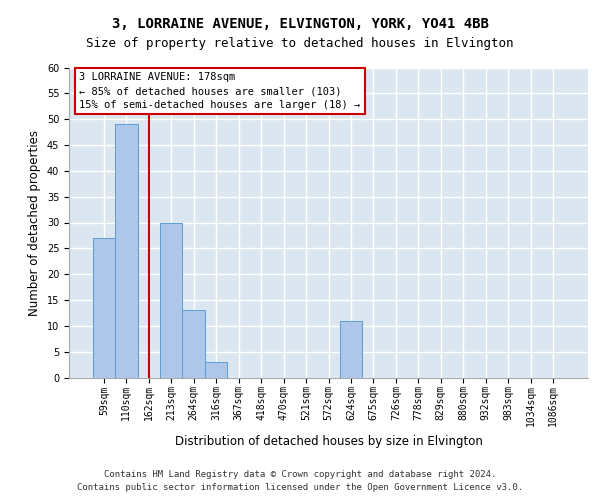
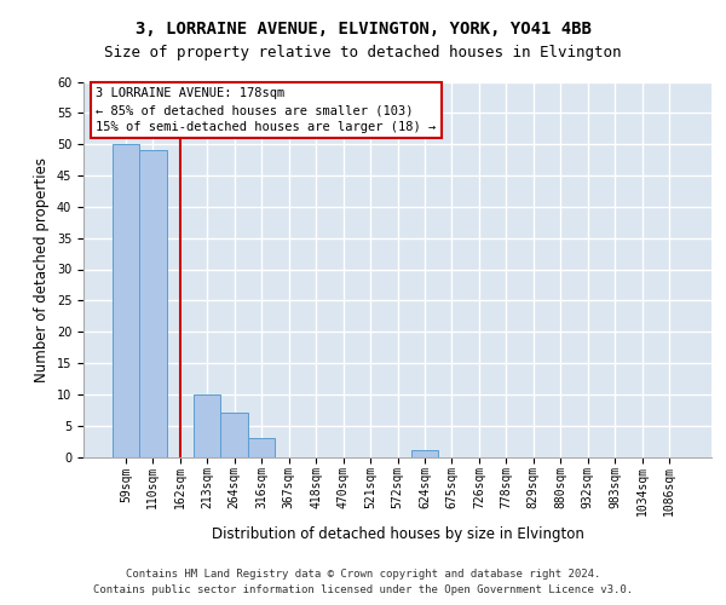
59sqm: 27 -> 50
213sqm: 30 -> 10
264sqm: 13 -> 7
624sqm: 11 -> 1
